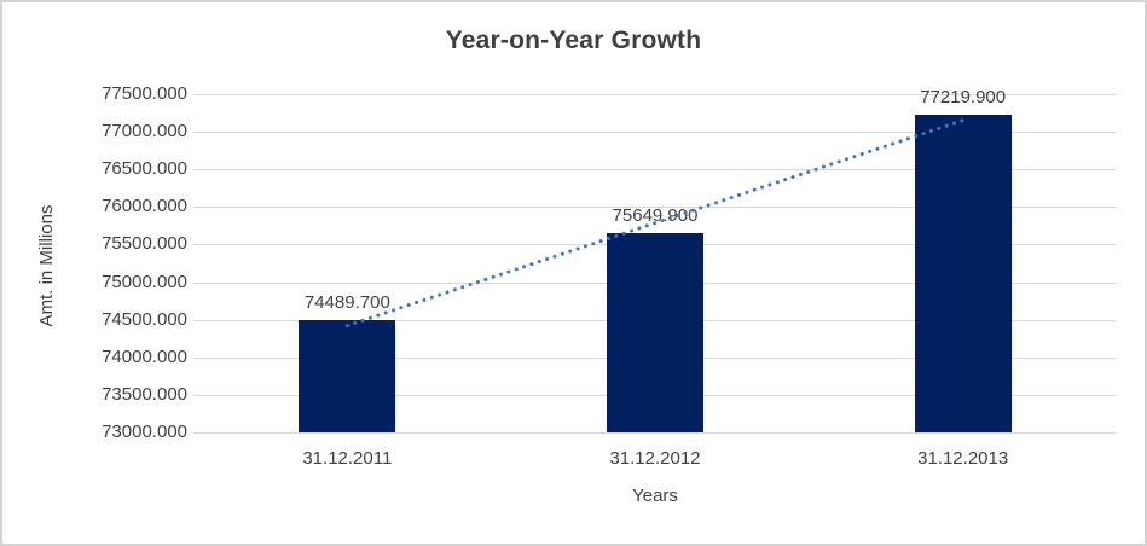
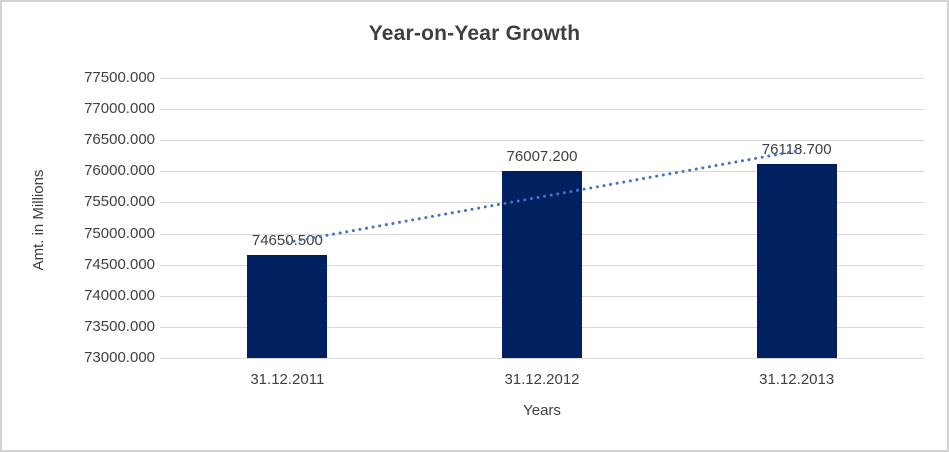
31.12.2011: 74489.700 -> 74650.500
31.12.2012: 75649.900 -> 76007.200
31.12.2013: 77219.900 -> 76118.700
